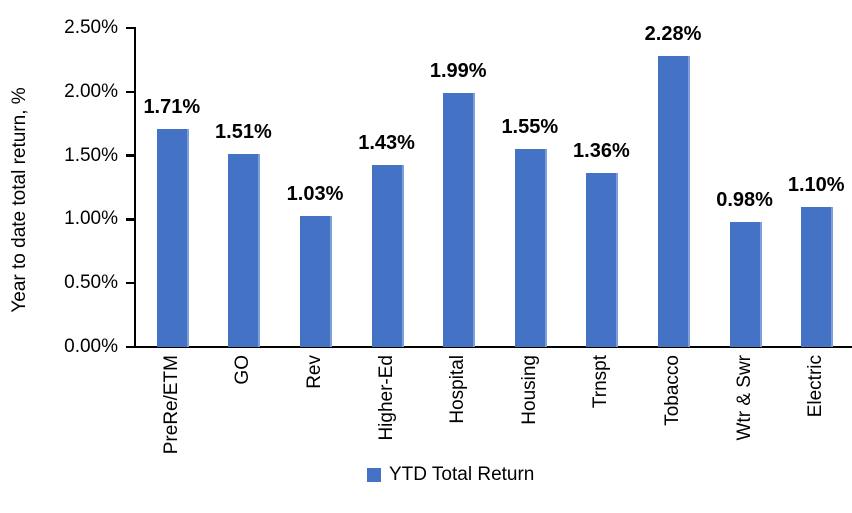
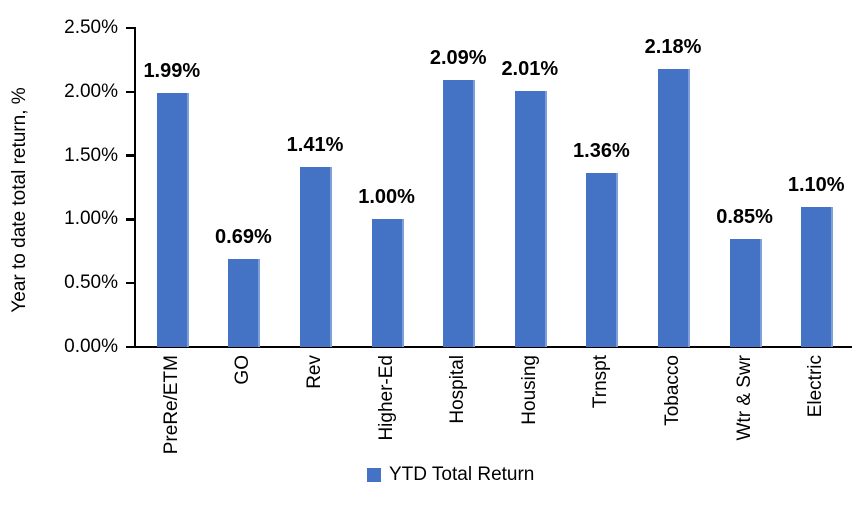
PreRe/ETM: 1.71% -> 1.99%
GO: 1.51% -> 0.69%
Rev: 1.03% -> 1.41%
Higher-Ed: 1.43% -> 1.00%
Hospital: 1.99% -> 2.09%
Housing: 1.55% -> 2.01%
Tobacco: 2.28% -> 2.18%
Wtr & Swr: 0.98% -> 0.85%
